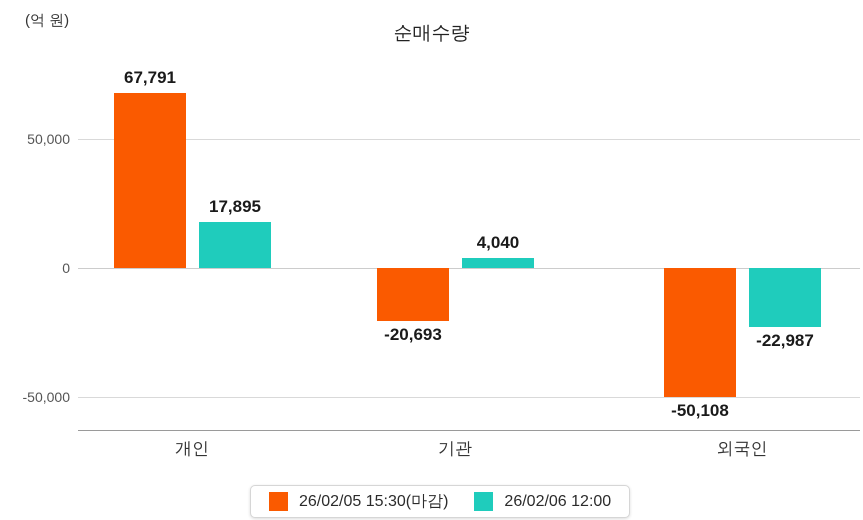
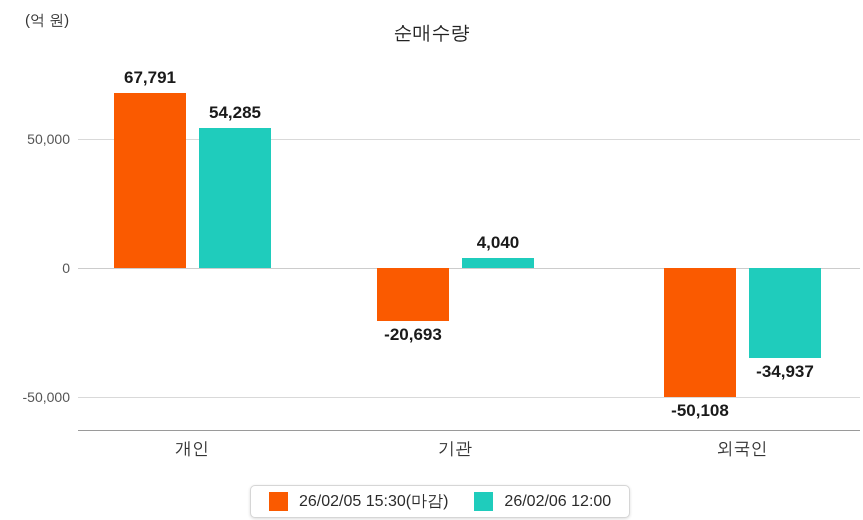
26/02/06 12:00/개인: 17,895 -> 54,285
26/02/06 12:00/외국인: -22,987 -> -34,937
